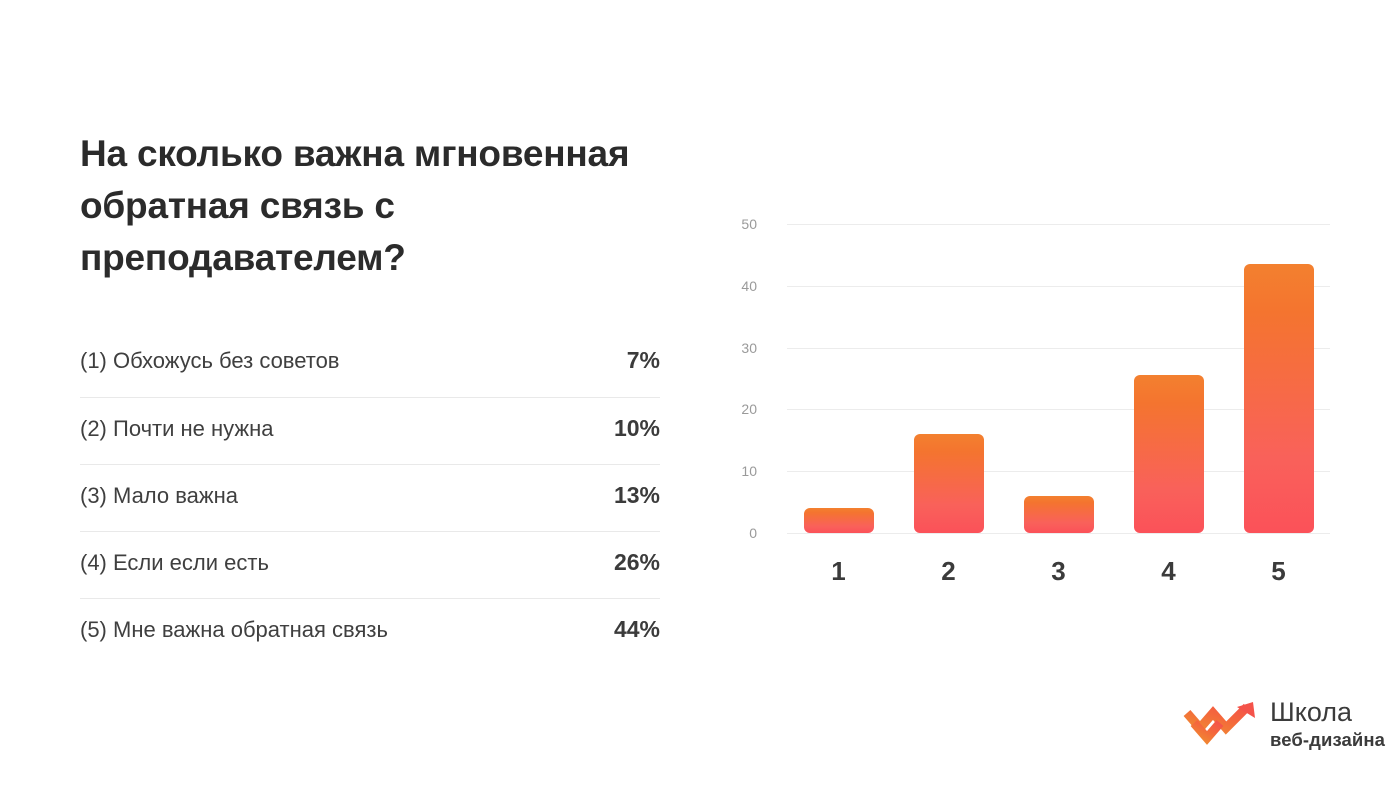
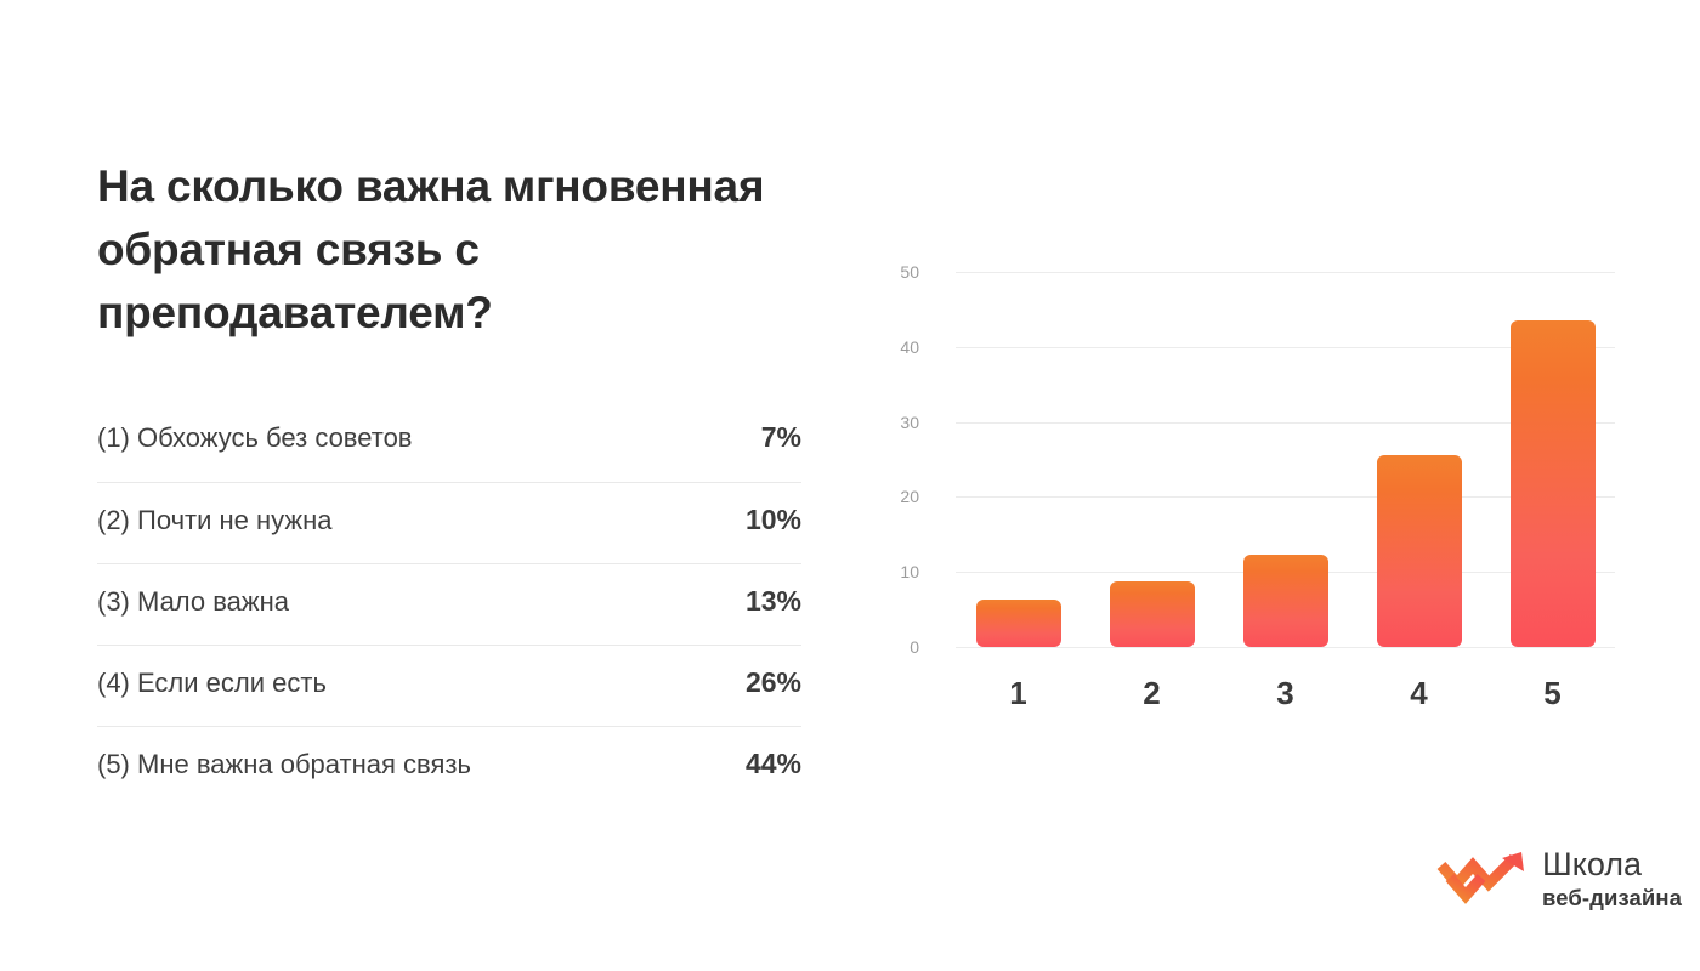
1: 4 -> 6
2: 16 -> 9
3: 6 -> 12
